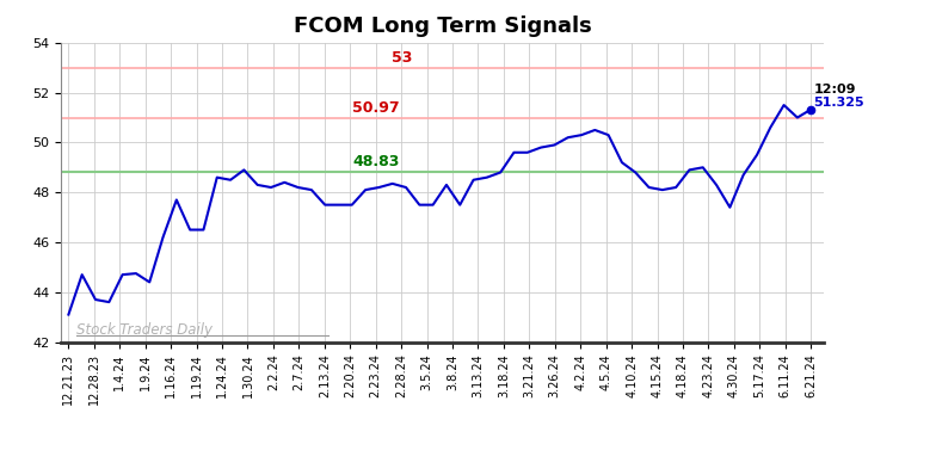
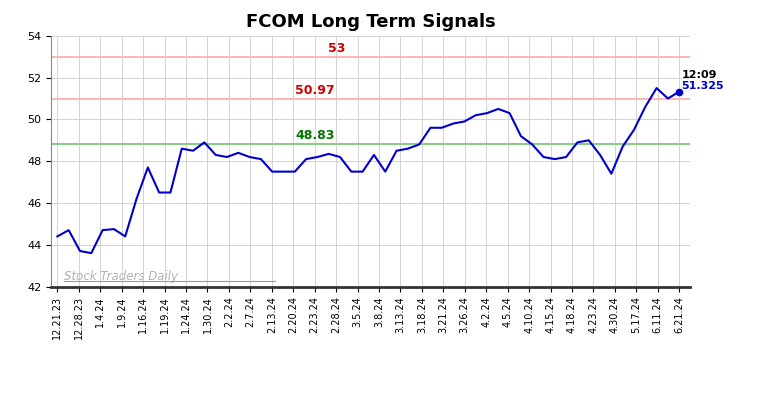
12.21.23: 43.10 -> 44.40
